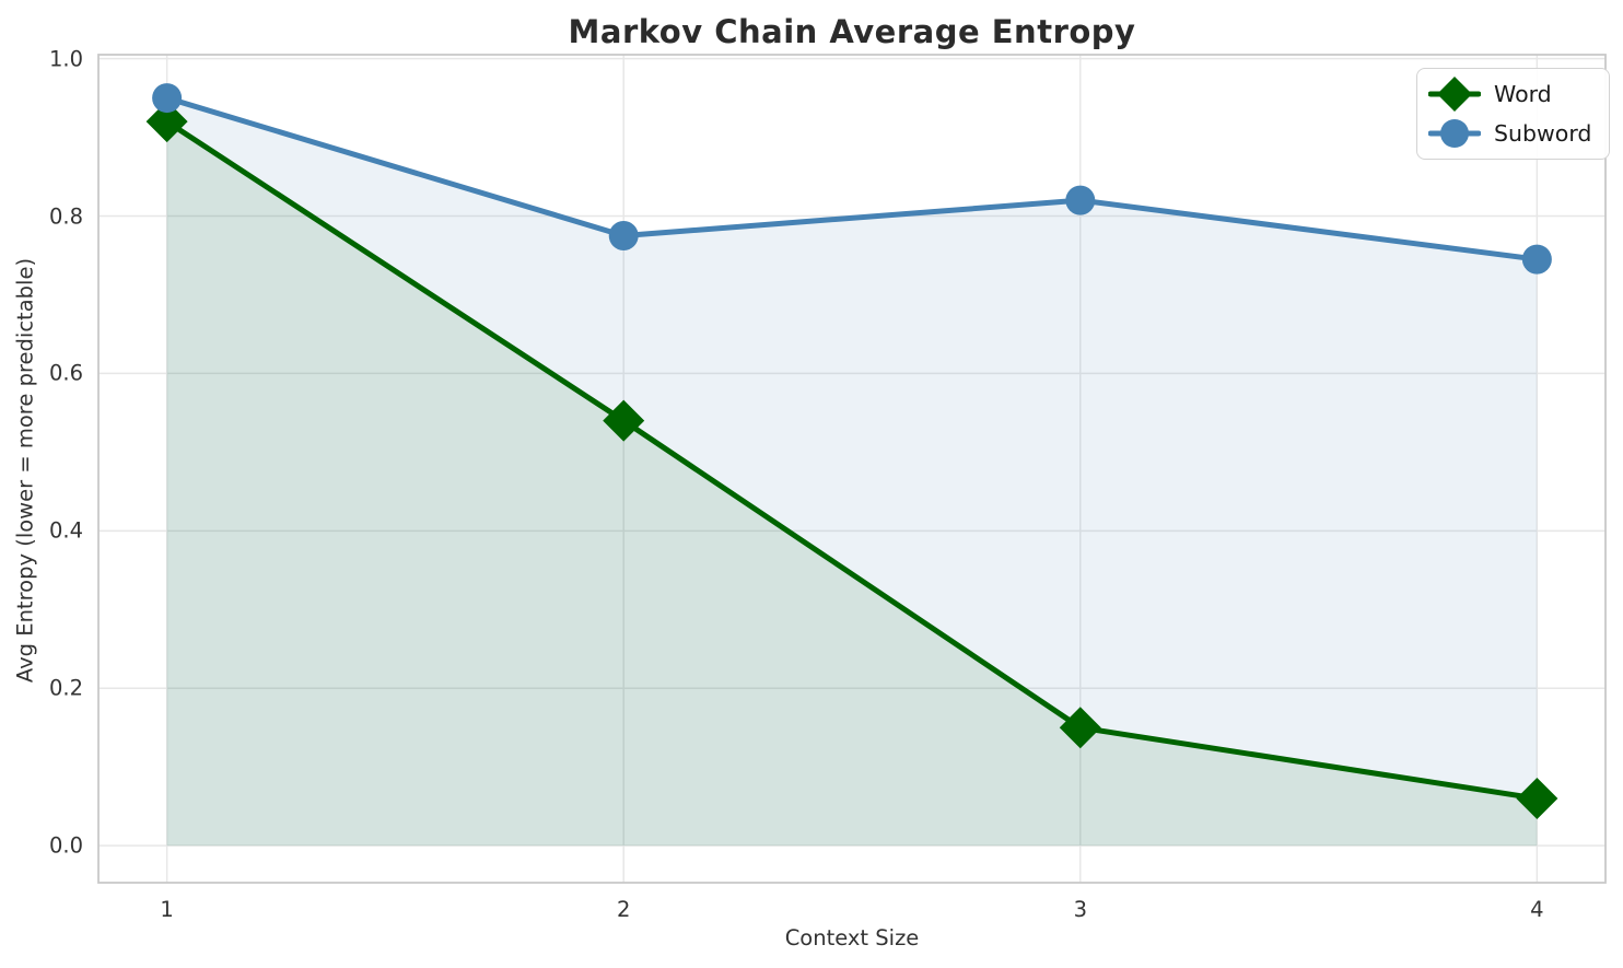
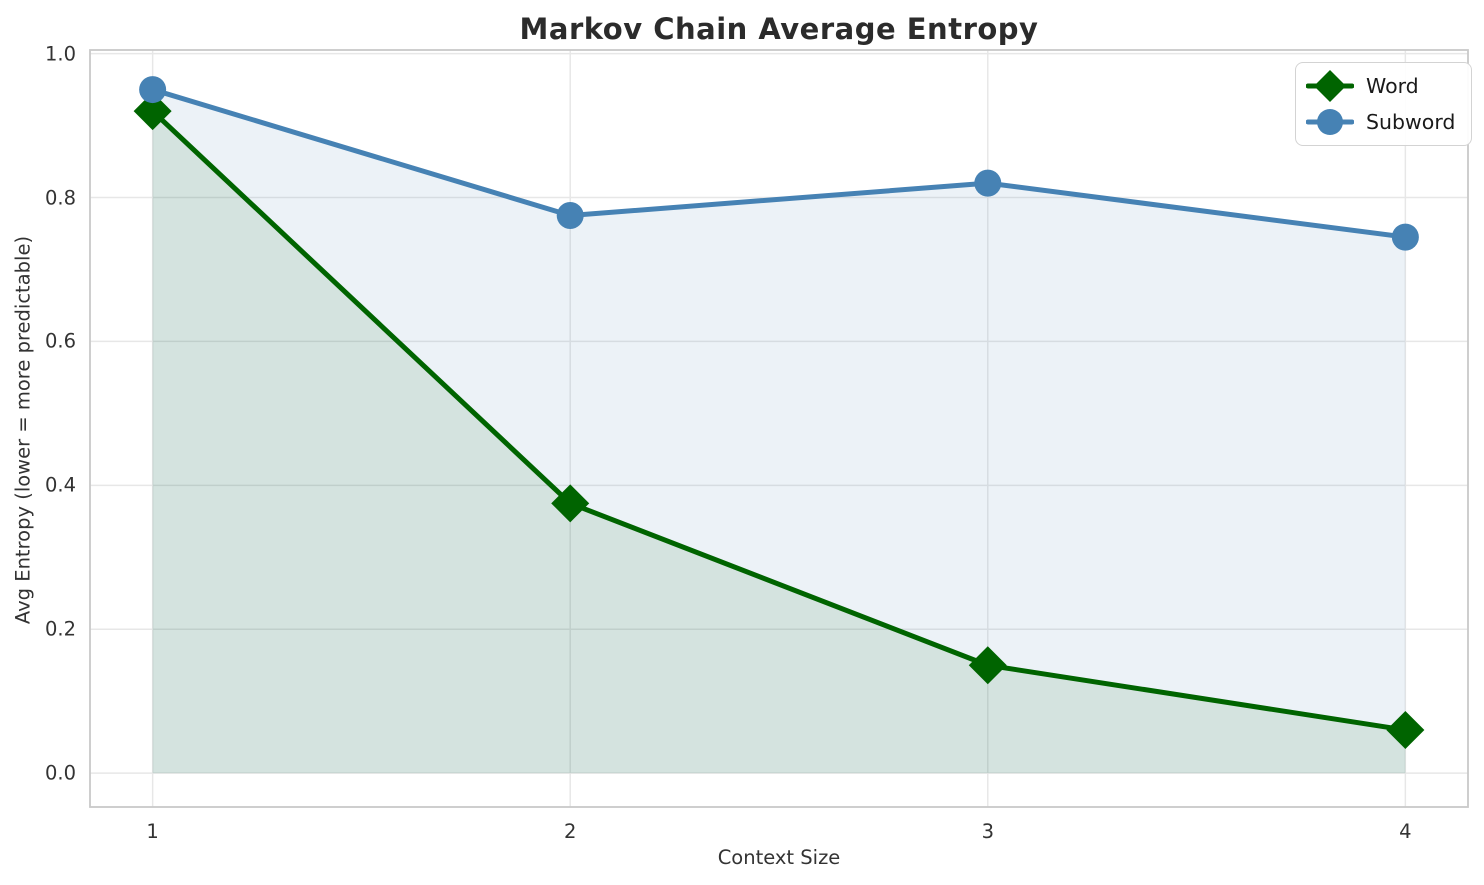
Word/2: 0.54 -> 0.38
